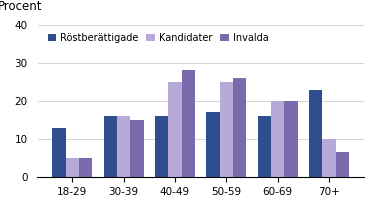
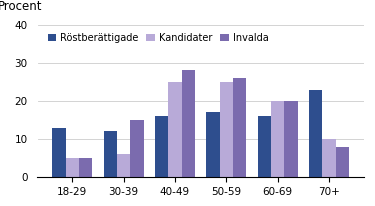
Röstberättigade/30-39: 16 -> 12
Kandidater/30-39: 16 -> 6
Invalda/70+: 6.5 -> 8.0
